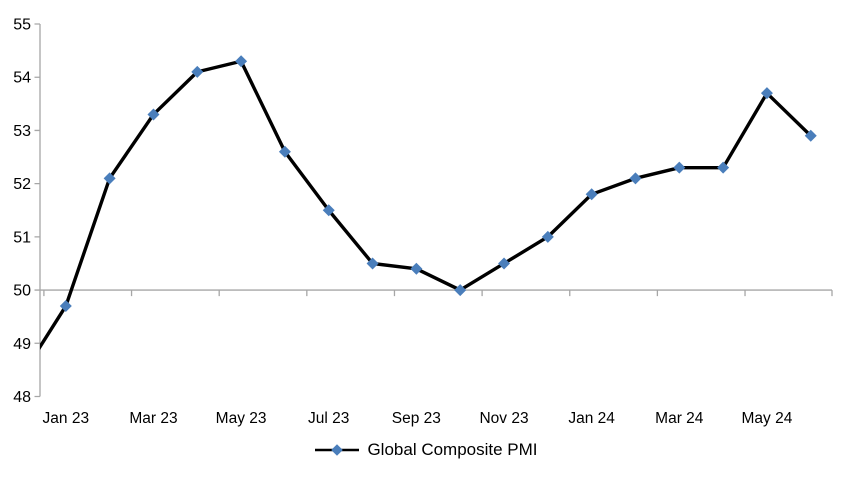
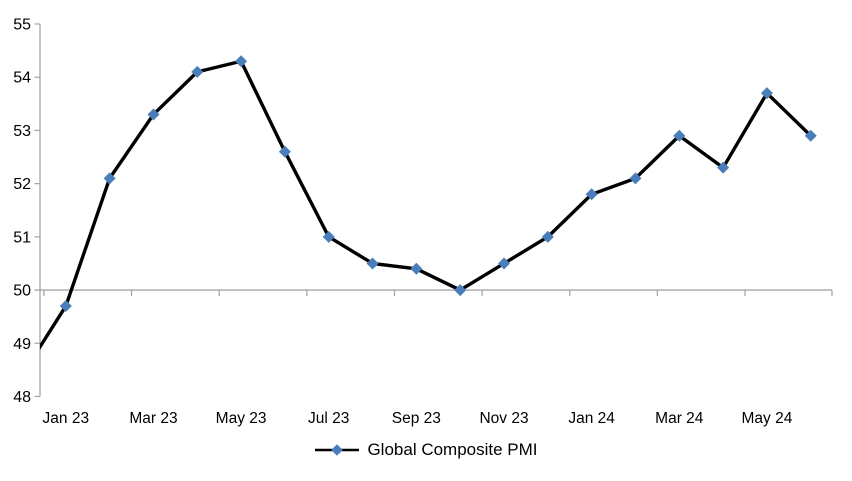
Jul 23: 51.5 -> 51.0
Mar 24: 52.3 -> 52.9
